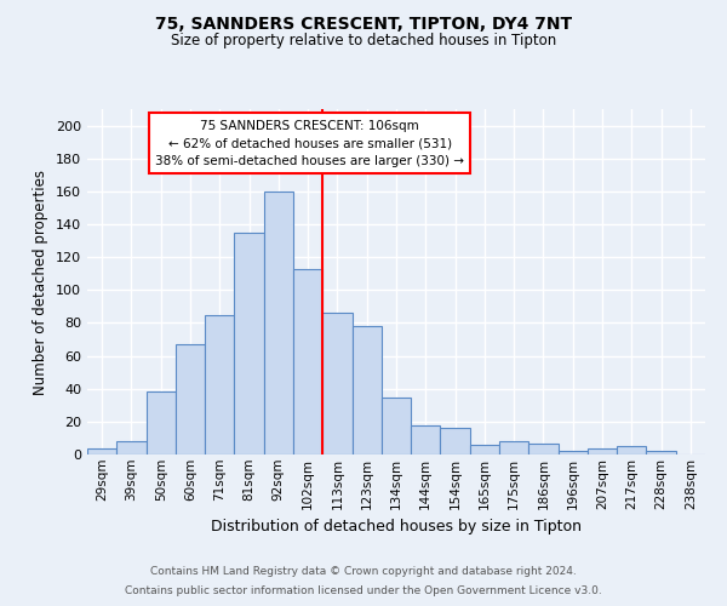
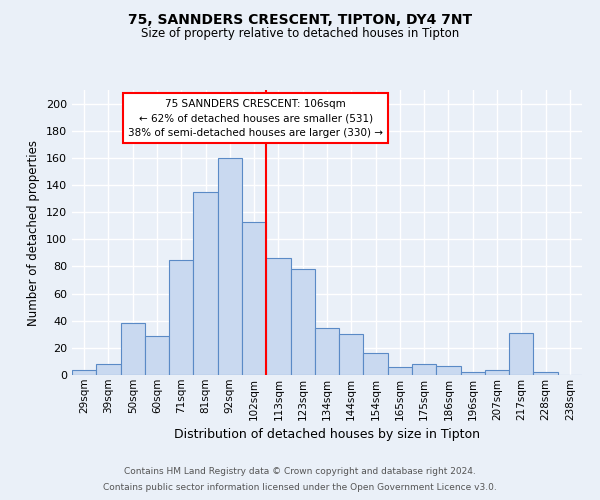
60sqm: 67 -> 29
144sqm: 18 -> 30
217sqm: 5 -> 31
